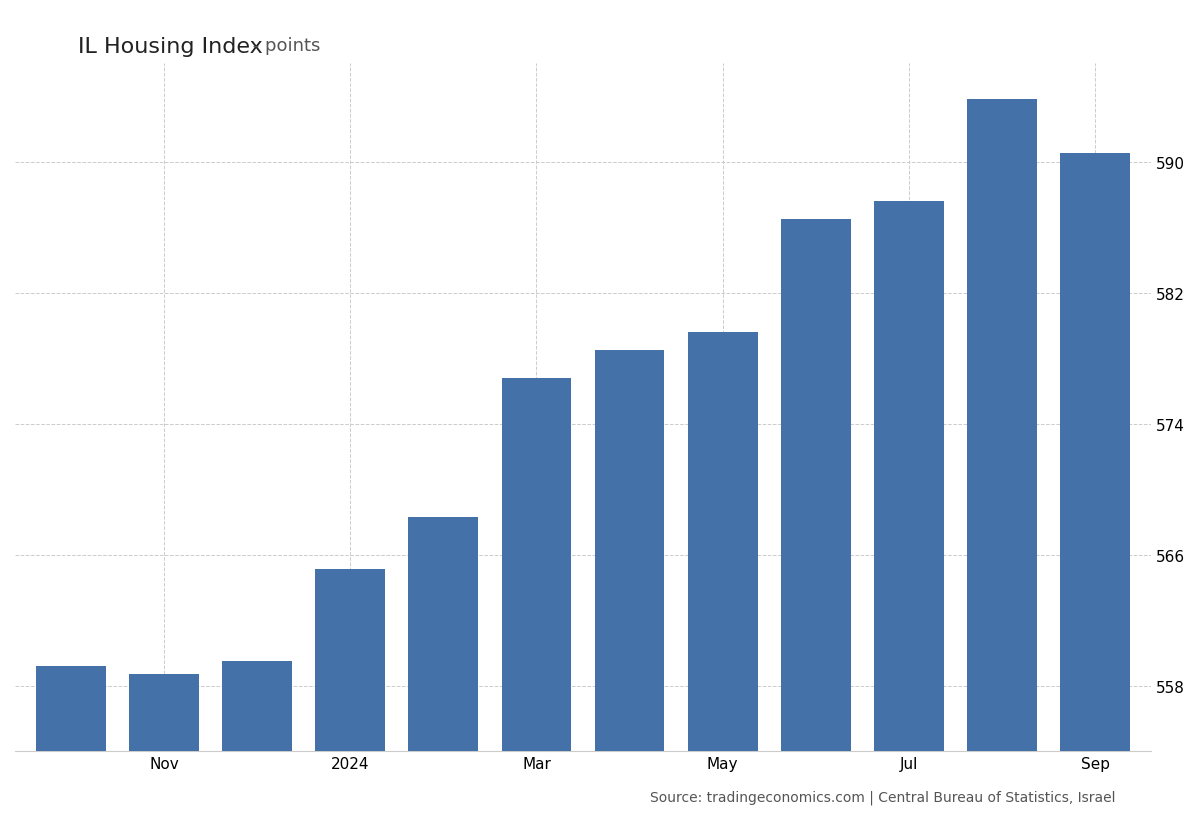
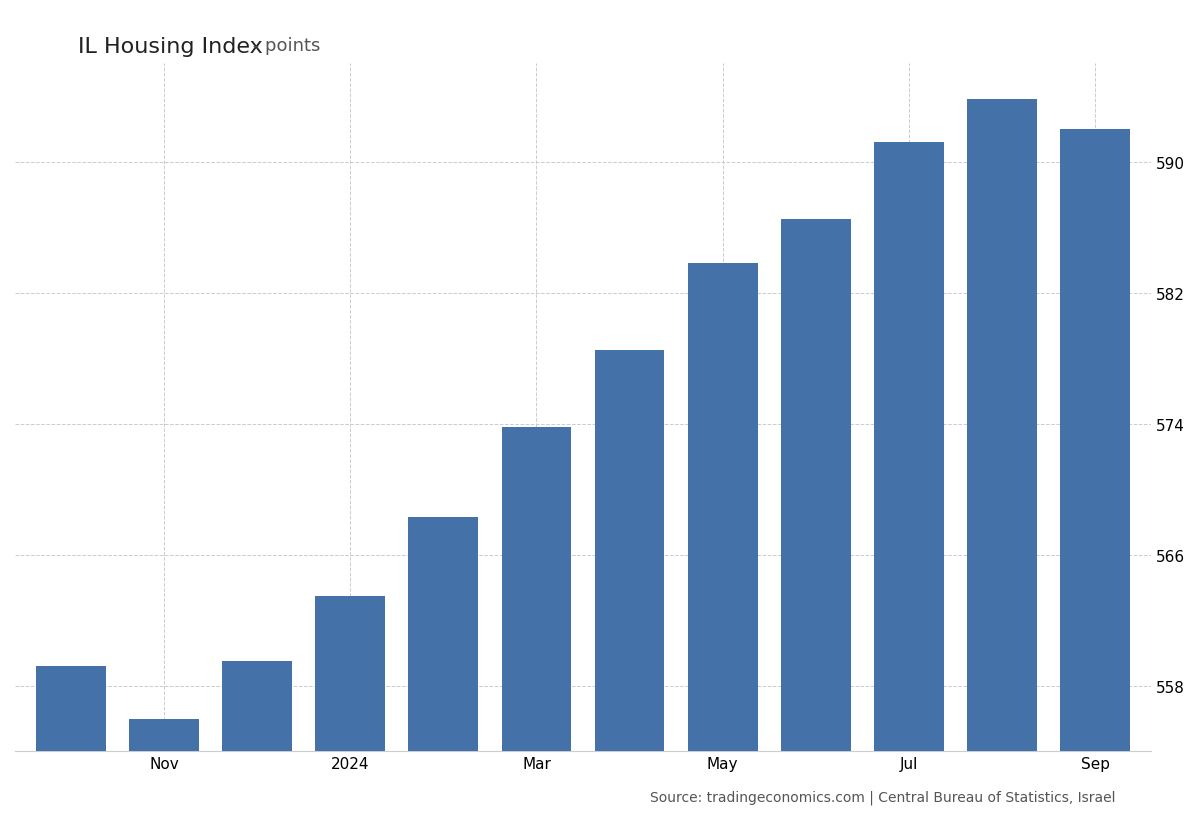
Nov: 558.7 -> 556.0
2024: 565.1 -> 563.5
Mar: 576.8 -> 573.8
May: 579.6 -> 583.8
Jul: 587.6 -> 591.2
Sep: 590.5 -> 592.0
